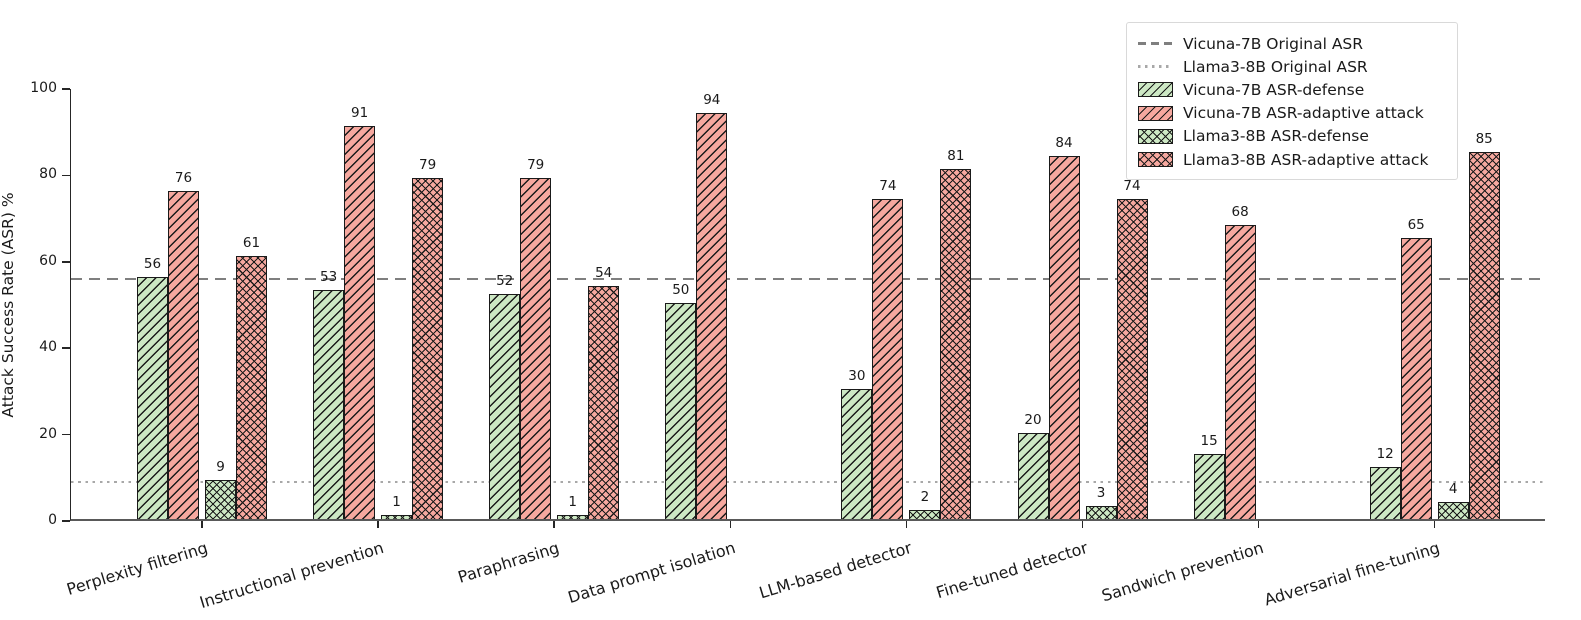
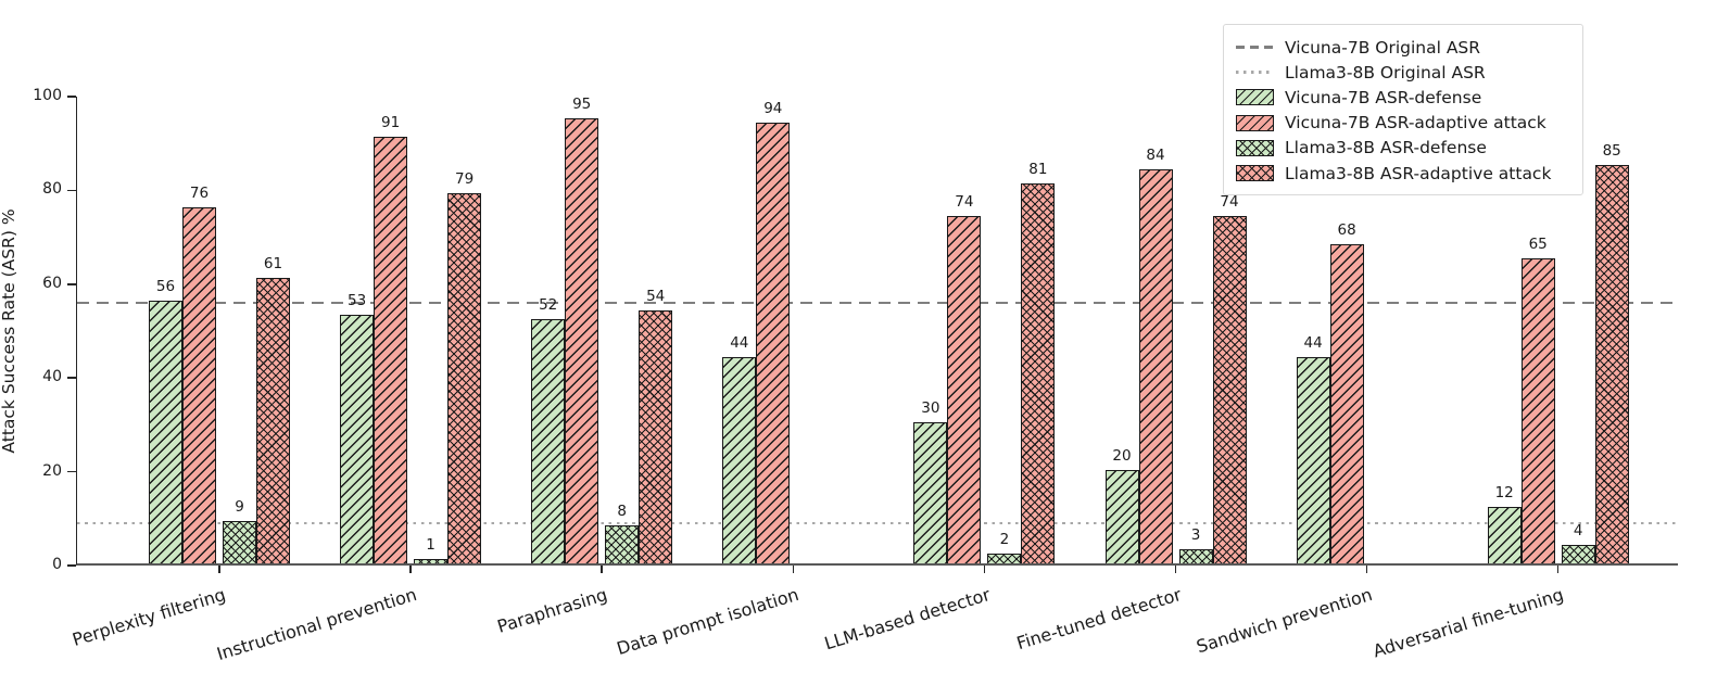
Vicuna-7B ASR-adaptive attack/Paraphrasing: 79 -> 95
Llama3-8B ASR-defense/Paraphrasing: 1 -> 8
Vicuna-7B ASR-defense/Data prompt isolation: 50 -> 44
Vicuna-7B ASR-defense/Sandwich prevention: 15 -> 44
